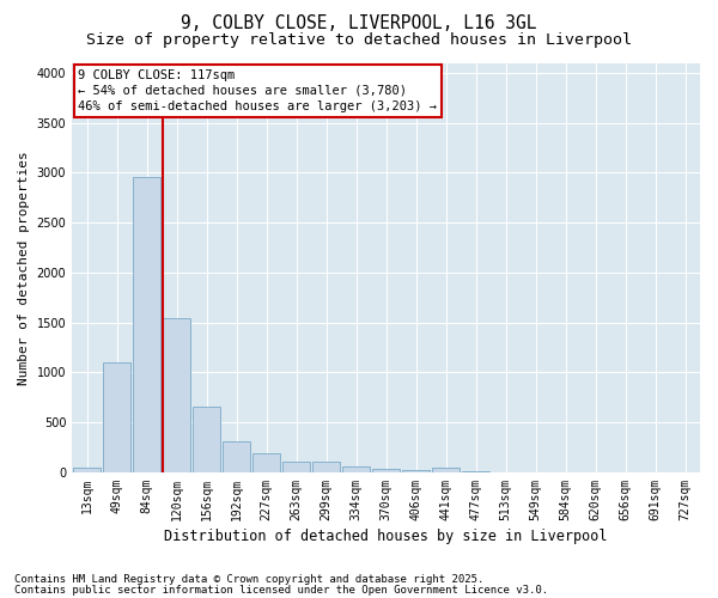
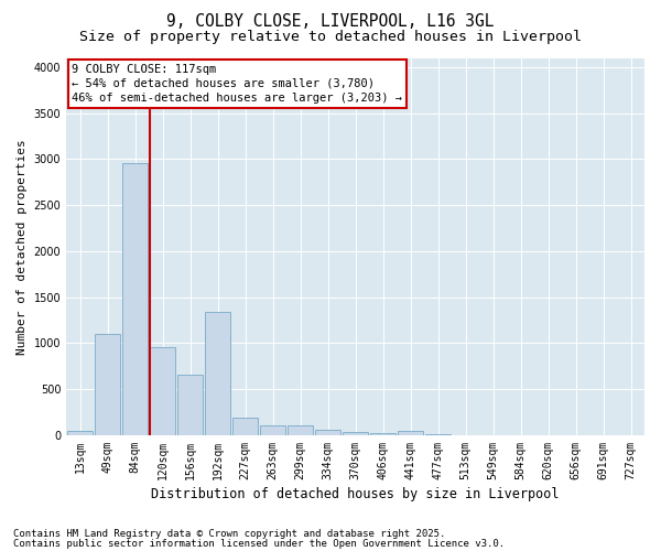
120sqm: 1540 -> 960
192sqm: 310 -> 1340
